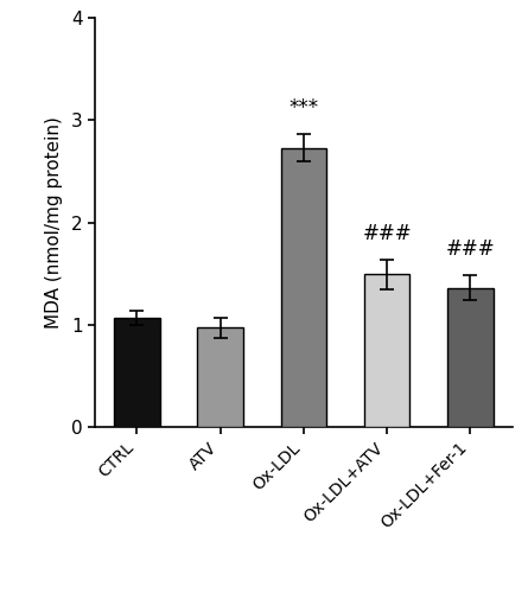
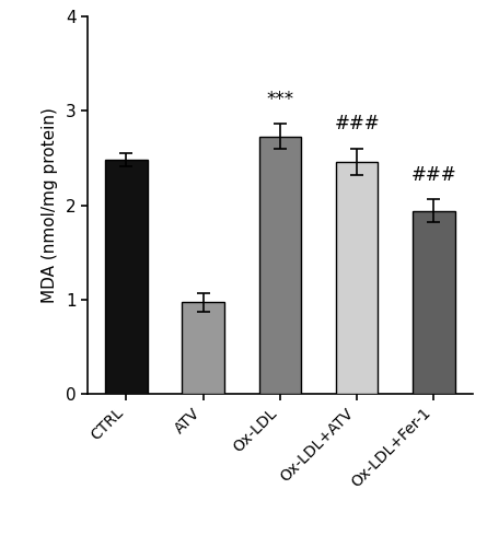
CTRL: 1.07 -> 2.48
Ox-LDL+ATV: 1.49 -> 2.46
Ox-LDL+Fer-1: 1.36 -> 1.94
